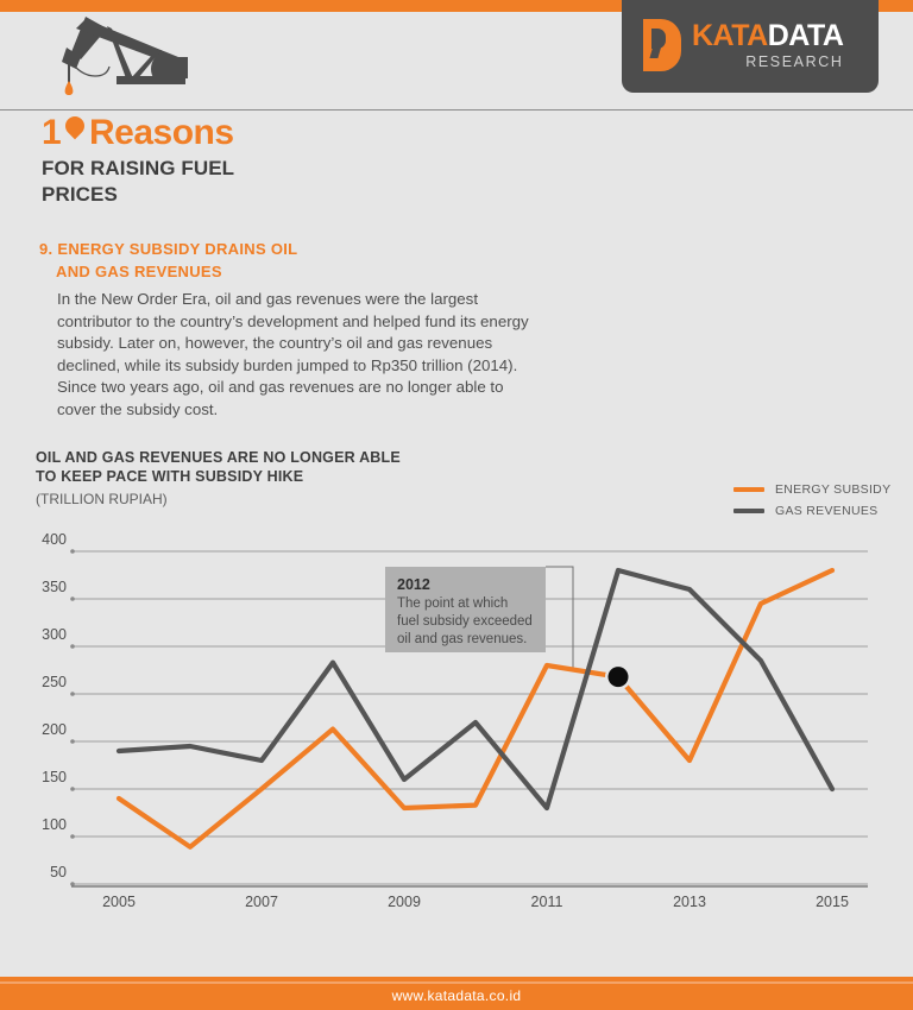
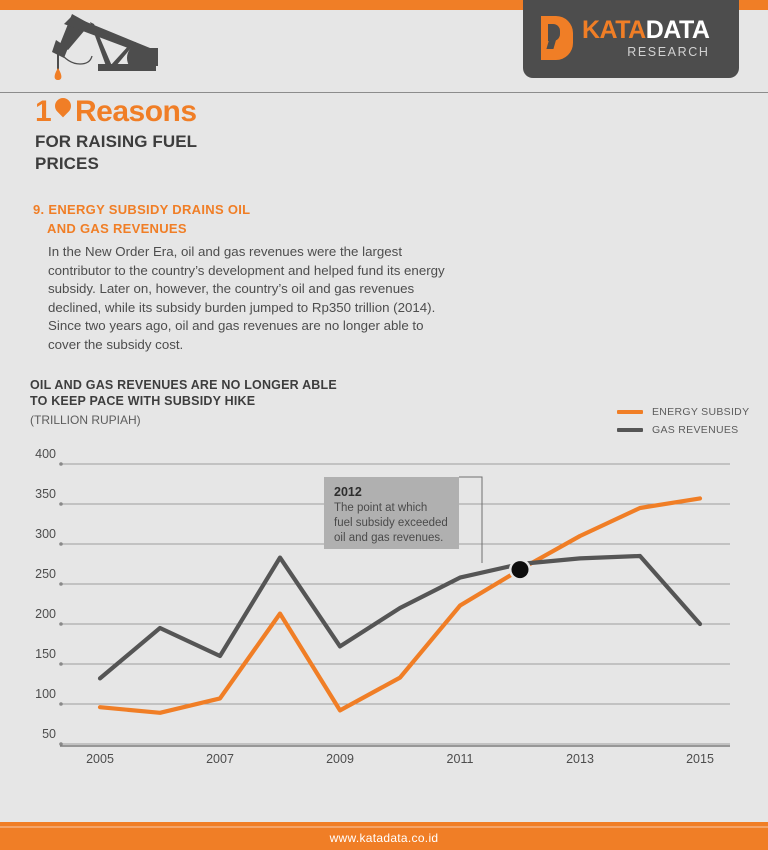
ENERGY SUBSIDY/2005: 140 -> 100
GAS REVENUES/2005: 190 -> 130
ENERGY SUBSIDY/2007: 150 -> 110
GAS REVENUES/2007: 180 -> 160
ENERGY SUBSIDY/2009: 130 -> 90
GAS REVENUES/2009: 160 -> 170
ENERGY SUBSIDY/2011: 280 -> 220
GAS REVENUES/2011: 130 -> 260
GAS REVENUES/2012: 380 -> 280
ENERGY SUBSIDY/2013: 180 -> 310
GAS REVENUES/2013: 360 -> 280
ENERGY SUBSIDY/2015: 380 -> 360
GAS REVENUES/2015: 150 -> 200
